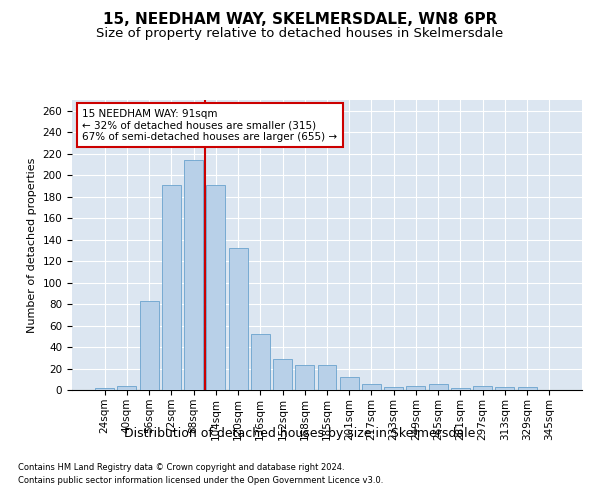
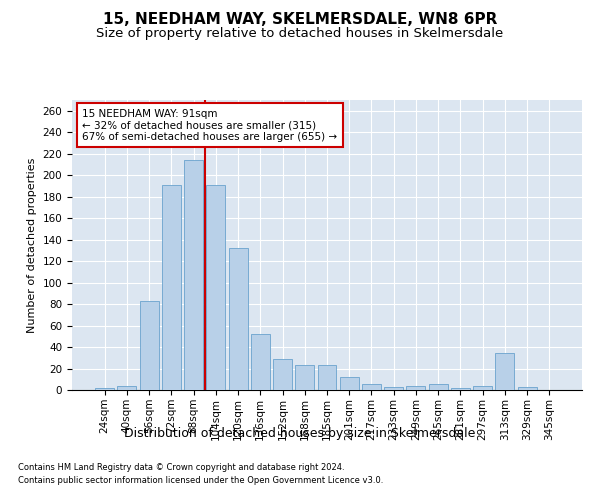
313sqm: 3 -> 34
